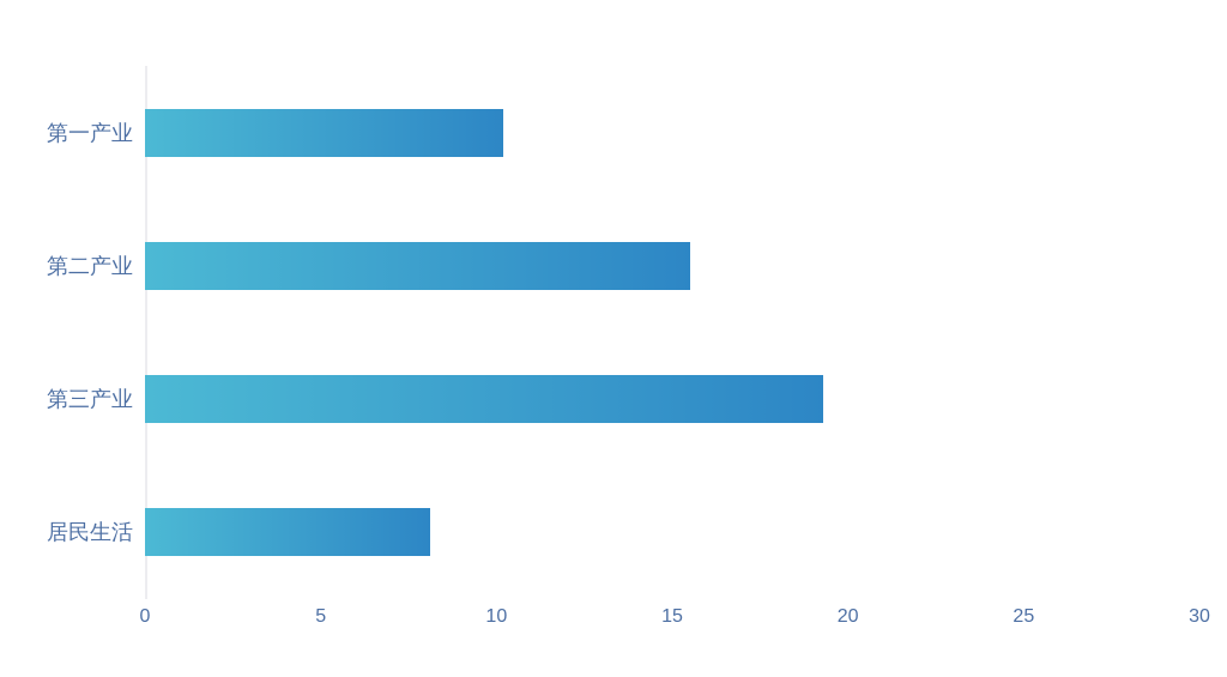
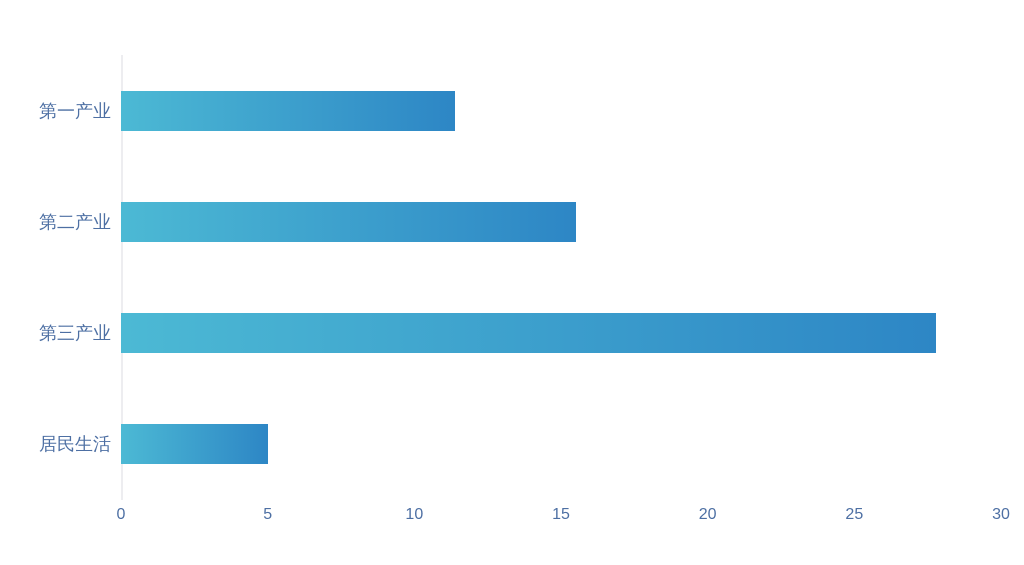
第一产业: 10.2 -> 11.4
第三产业: 19.3 -> 27.8
居民生活: 8.1 -> 5.0
